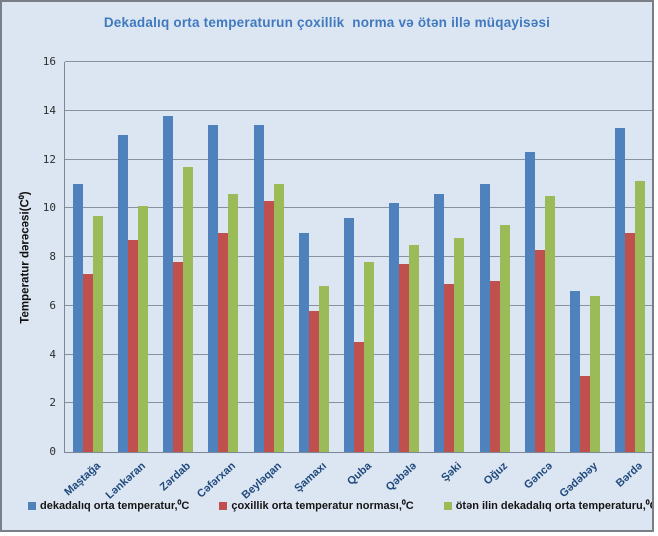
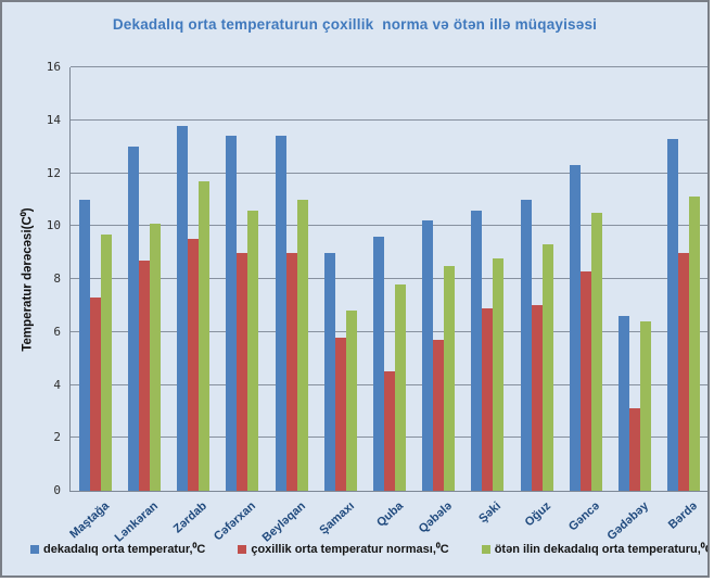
çoxillik orta temperatur norması,⁰C/Zərdab: 7.8 -> 9.5
çoxillik orta temperatur norması,⁰C/Beyləqan: 10.3 -> 9.0
çoxillik orta temperatur norması,⁰C/Qəbələ: 7.7 -> 5.7
